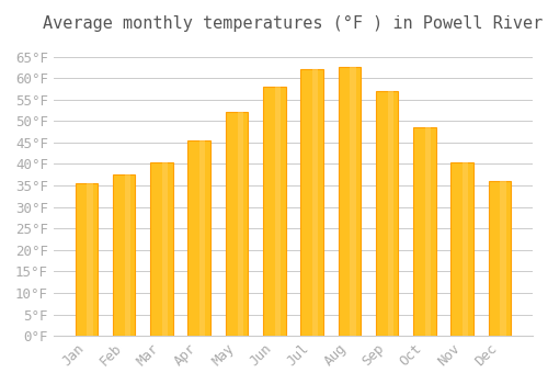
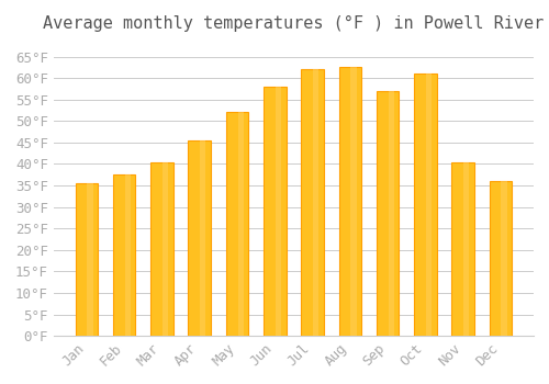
Oct: 48.5°F -> 61.0°F
